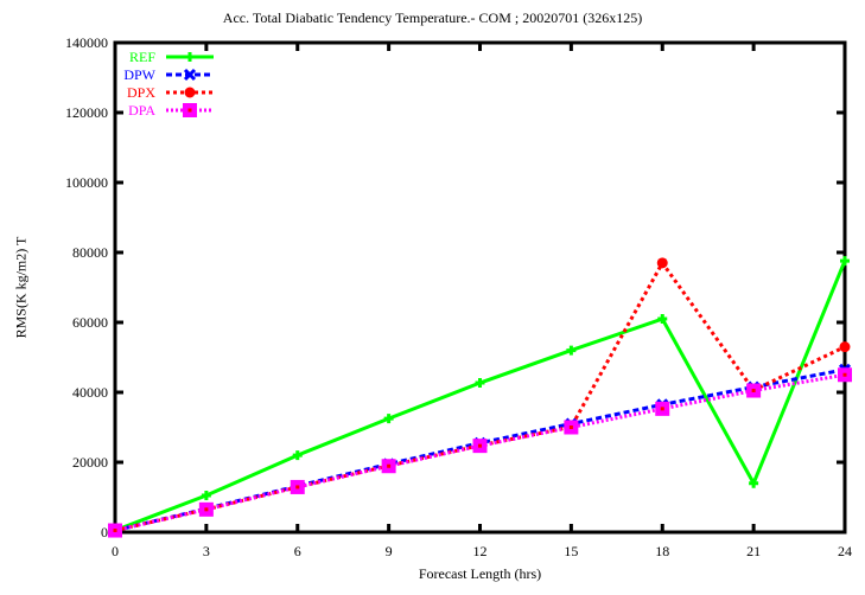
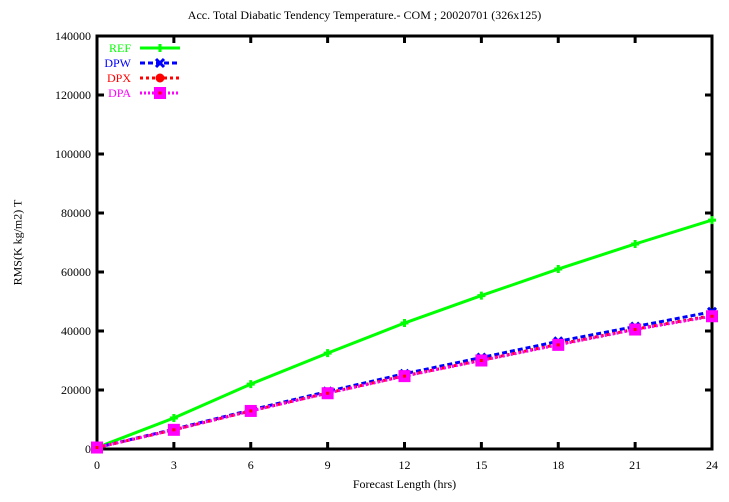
DPX/18: 77000 -> 36000
REF/21: 14000 -> 70000
DPX/24: 53000 -> 45000
